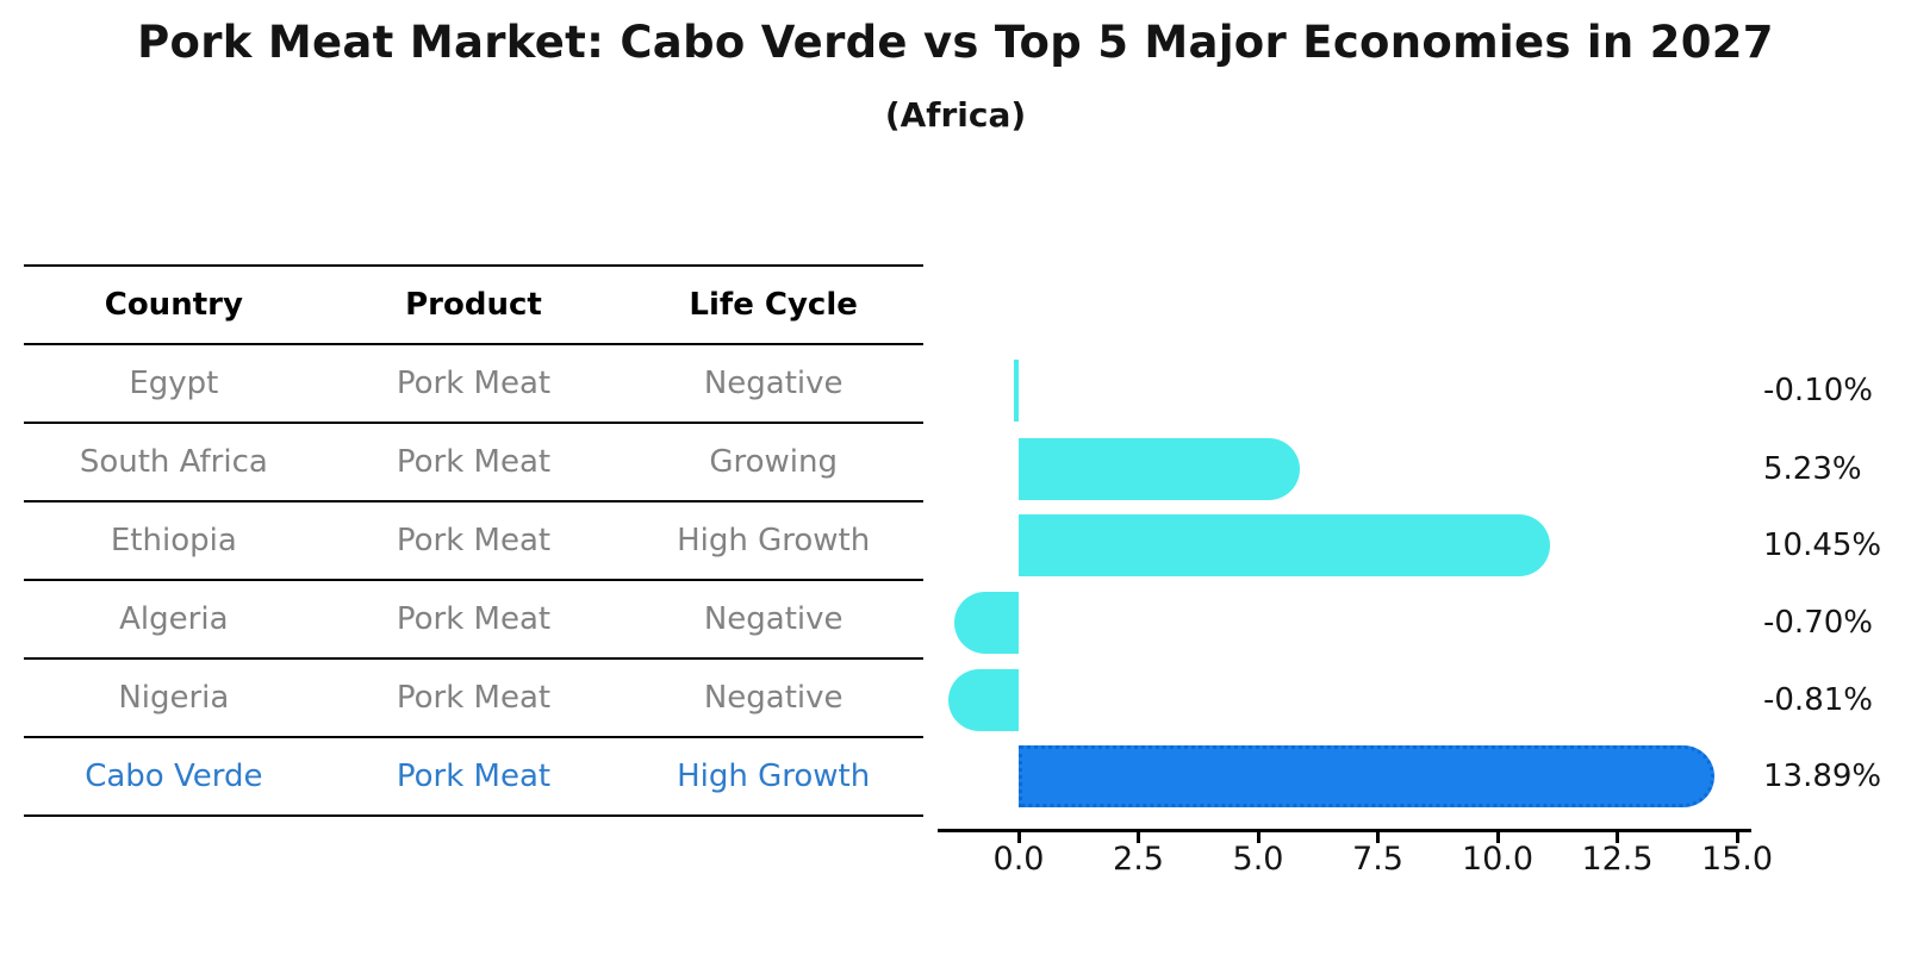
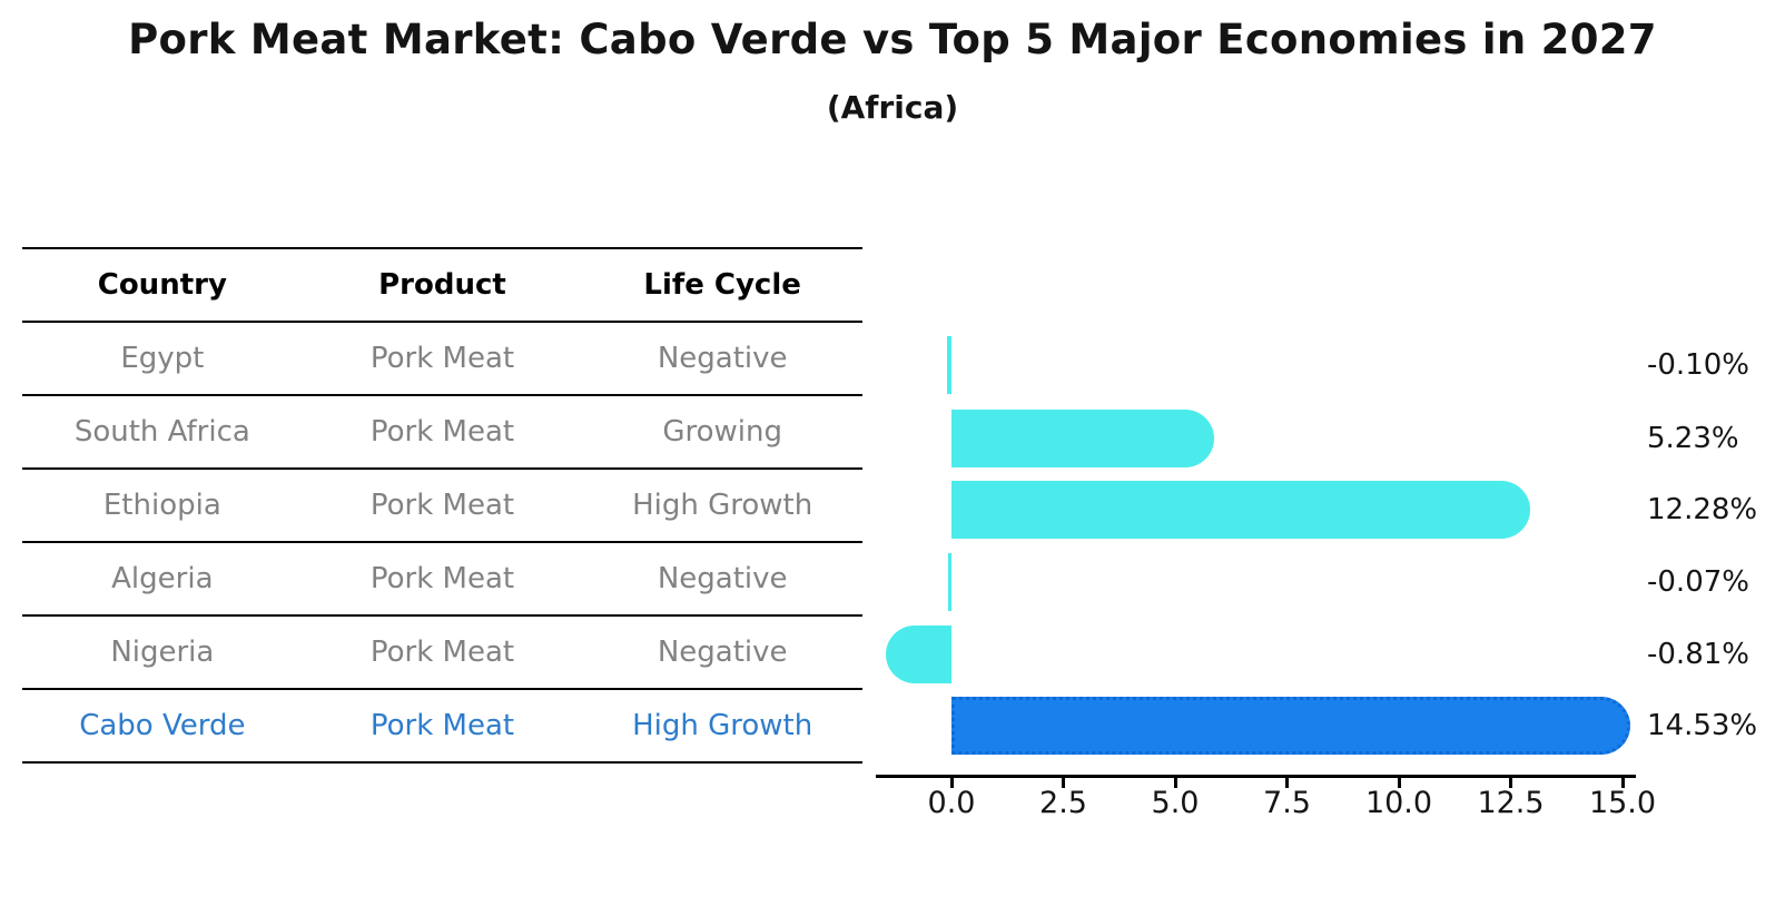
Ethiopia: 10.45% -> 12.28%
Algeria: -0.70% -> -0.07%
Cabo Verde: 13.89% -> 14.53%
